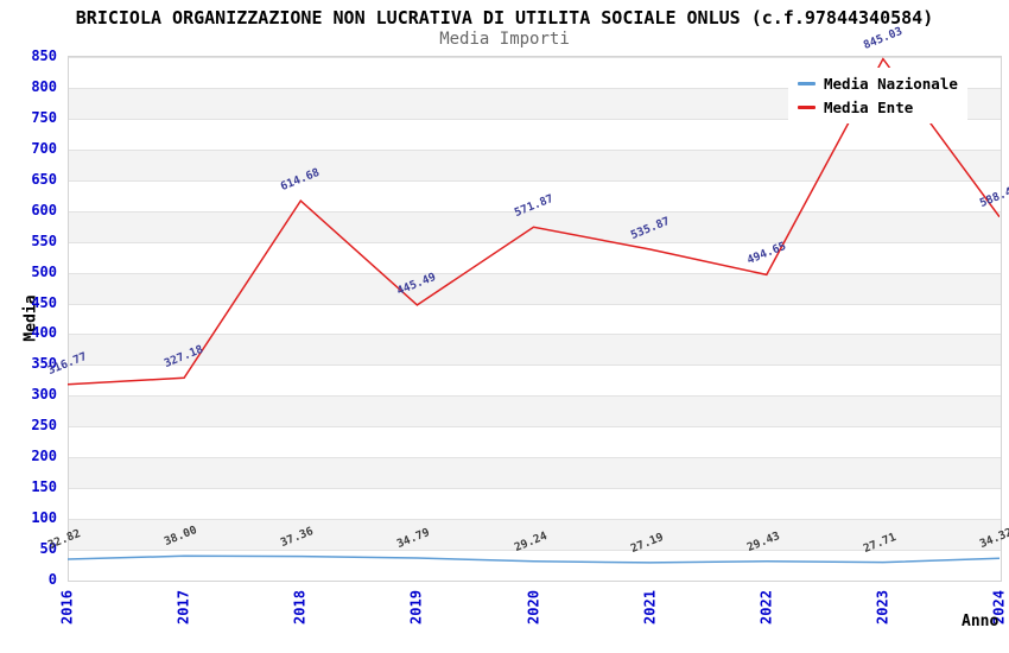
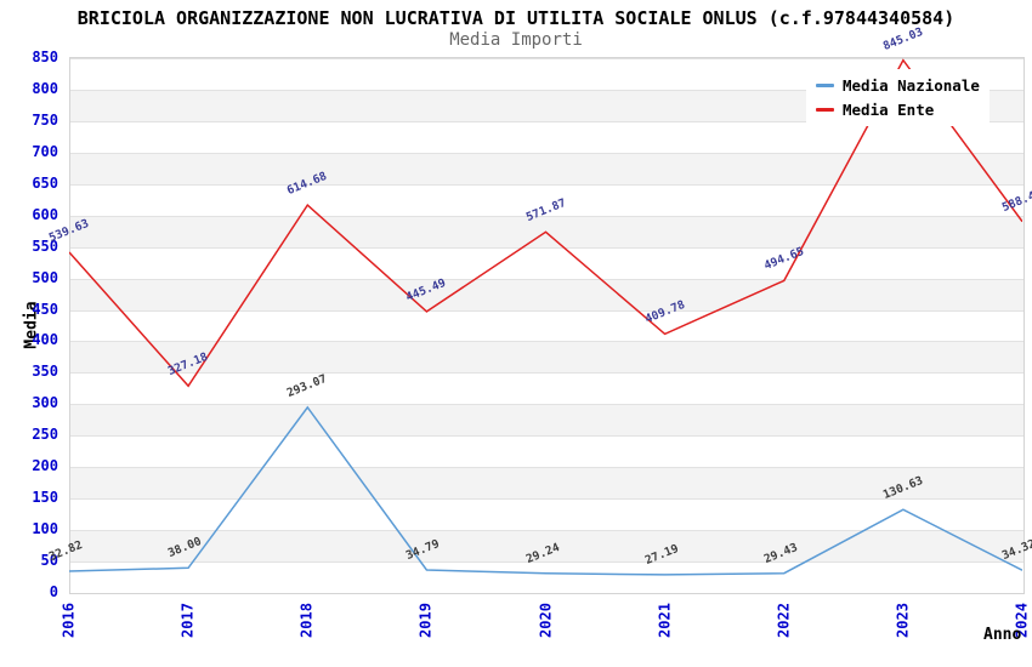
Media Ente/2016: 316.77 -> 539.63
Media Nazionale/2018: 37.36 -> 293.07
Media Ente/2021: 535.87 -> 409.78
Media Nazionale/2023: 27.71 -> 130.63
